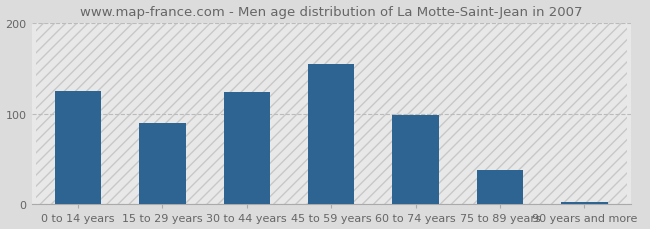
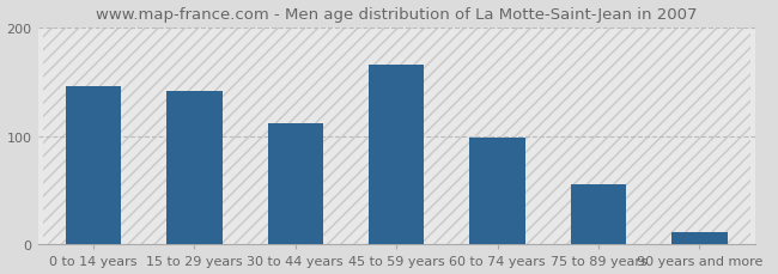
0 to 14 years: 125 -> 146
15 to 29 years: 90 -> 142
30 to 44 years: 124 -> 112
45 to 59 years: 155 -> 166
75 to 89 years: 38 -> 56
90 years and more: 3 -> 12
